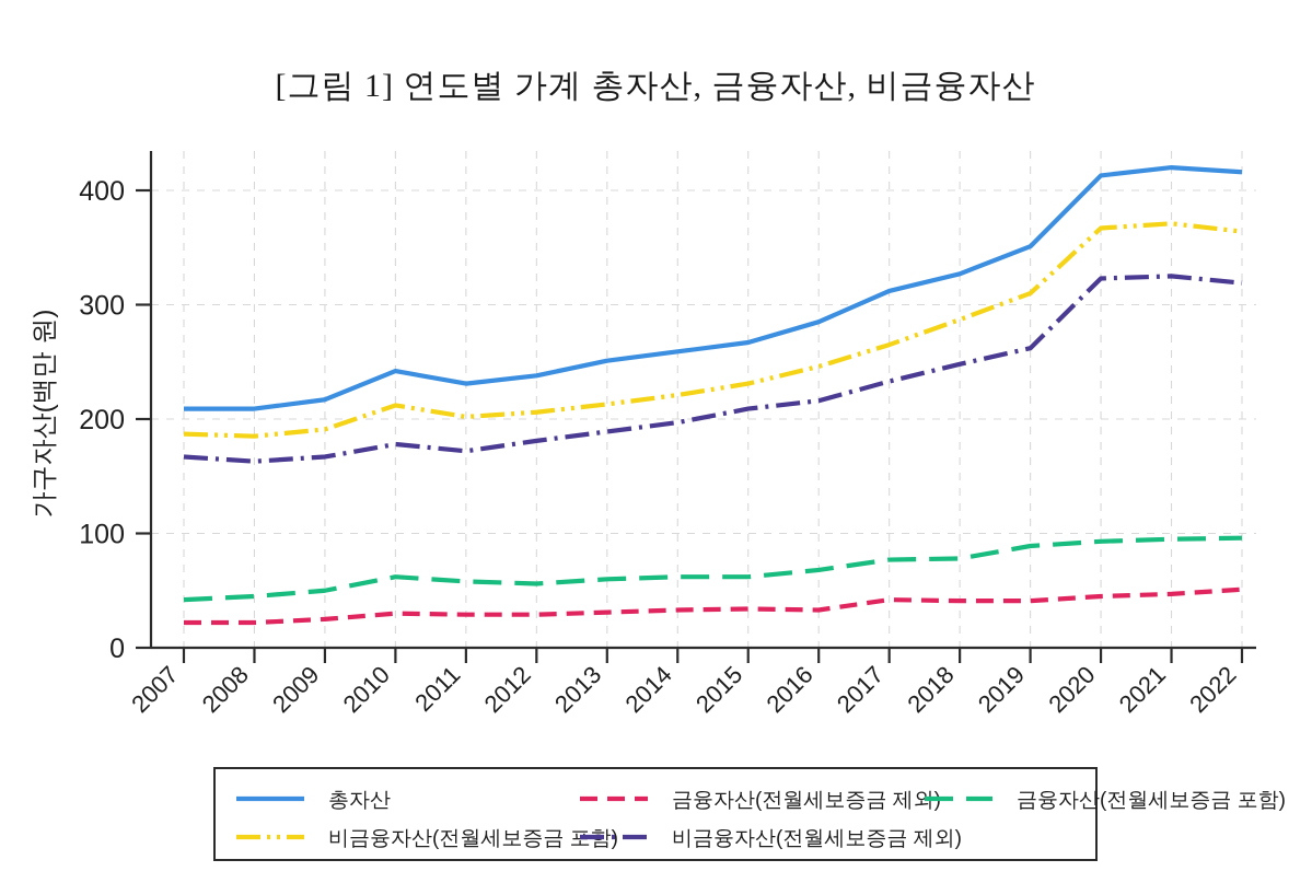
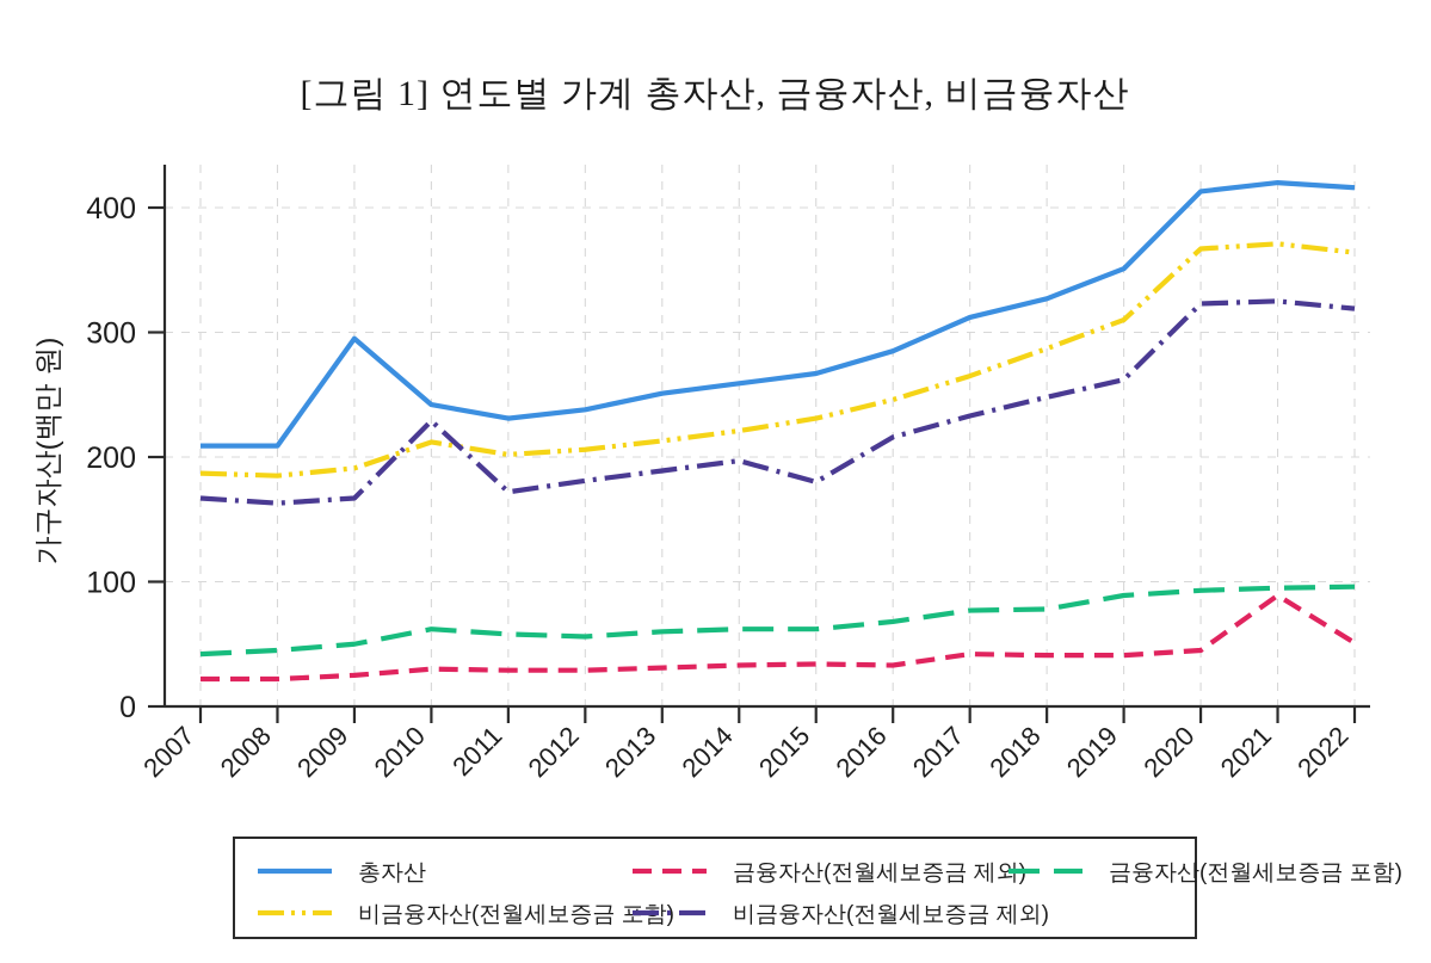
총자산/2009: 217 -> 295
비금융자산(전월세보증금 제외)/2010: 178 -> 229
비금융자산(전월세보증금 제외)/2015: 209 -> 180
금융자산(전월세보증금 제외)/2021: 47 -> 89
